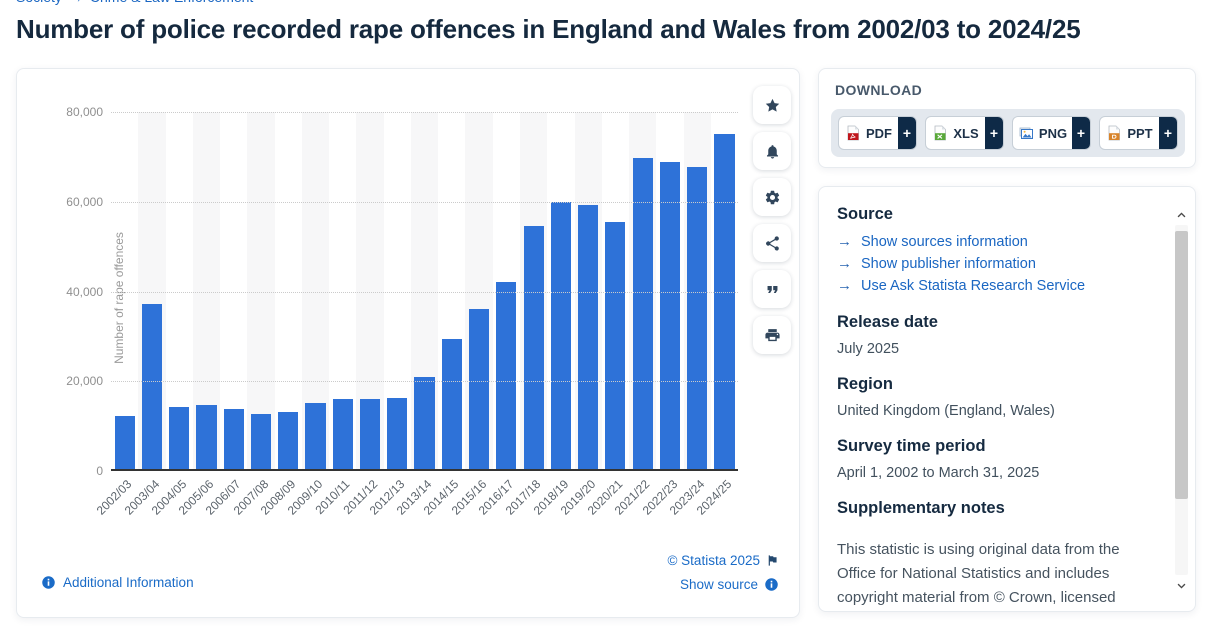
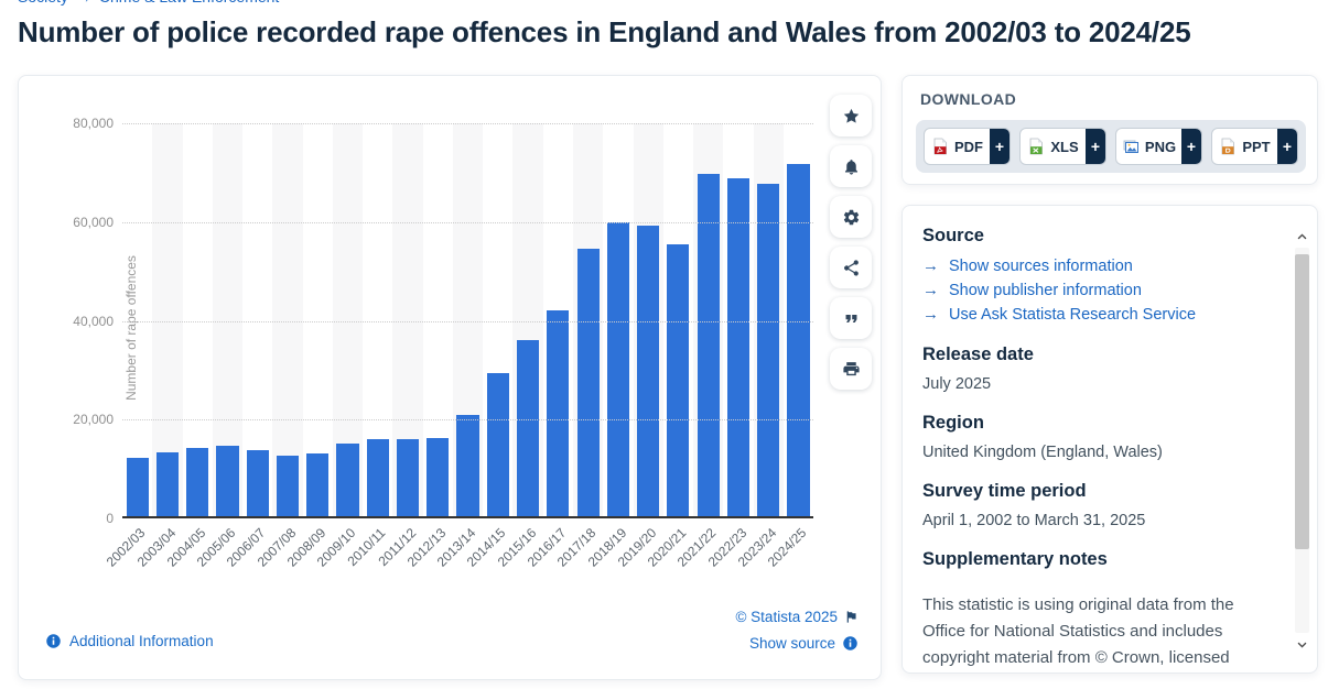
2003/04: 37000 -> 13000
2024/25: 75000 -> 72000
